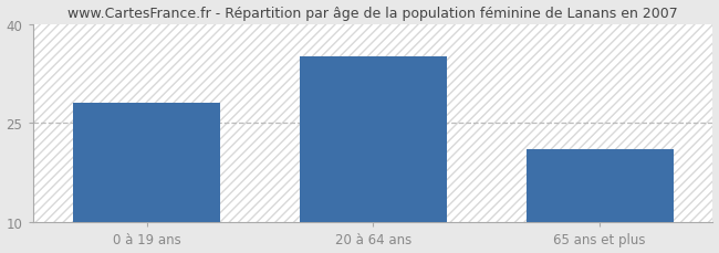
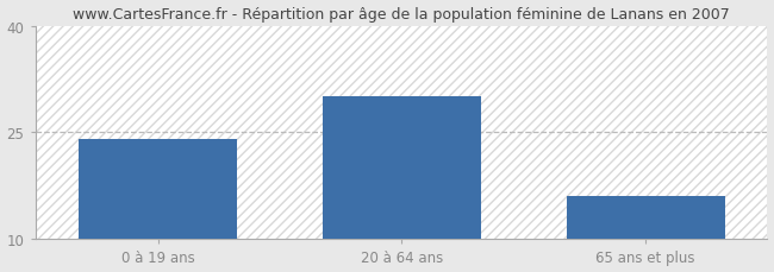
0 à 19 ans: 28 -> 24
20 à 64 ans: 35 -> 30
65 ans et plus: 21 -> 16
